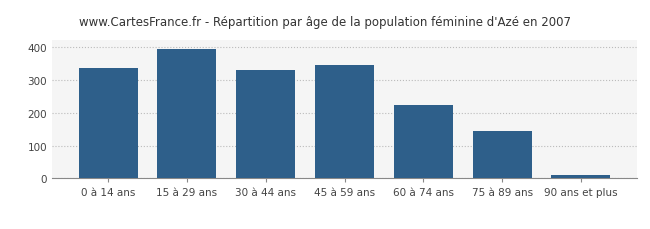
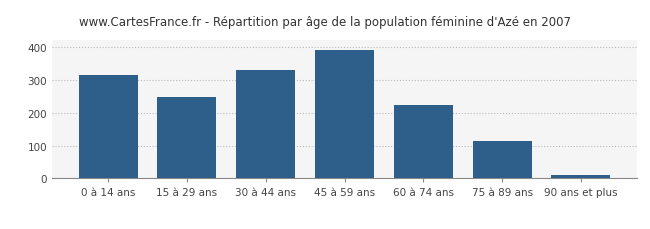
0 à 14 ans: 335 -> 315
15 à 29 ans: 395 -> 247
45 à 59 ans: 345 -> 390
75 à 89 ans: 145 -> 113
